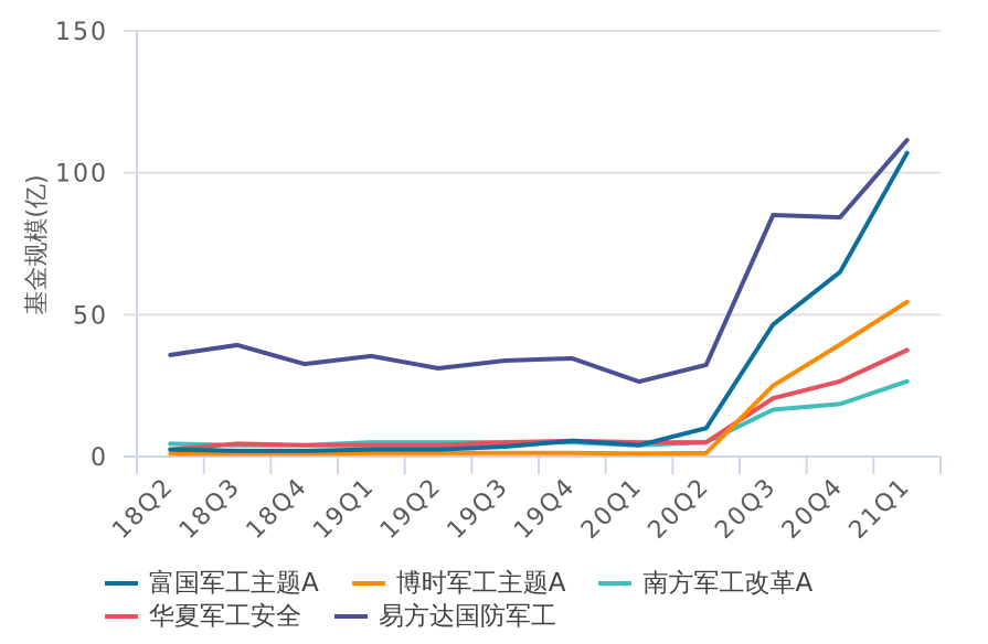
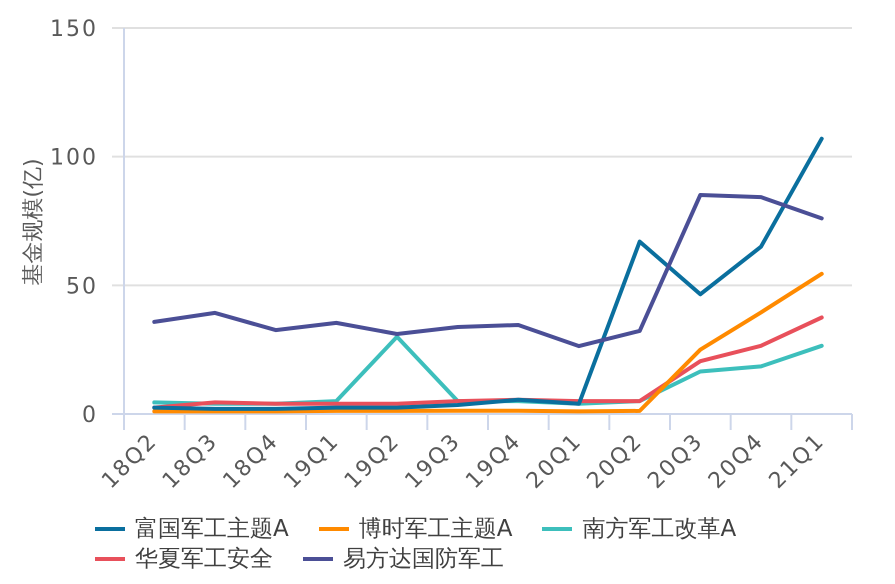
南方军工改革A/19Q2: 5 -> 30
富国军工主题A/20Q2: 10 -> 67
易方达国防军工/21Q1: 112 -> 76
